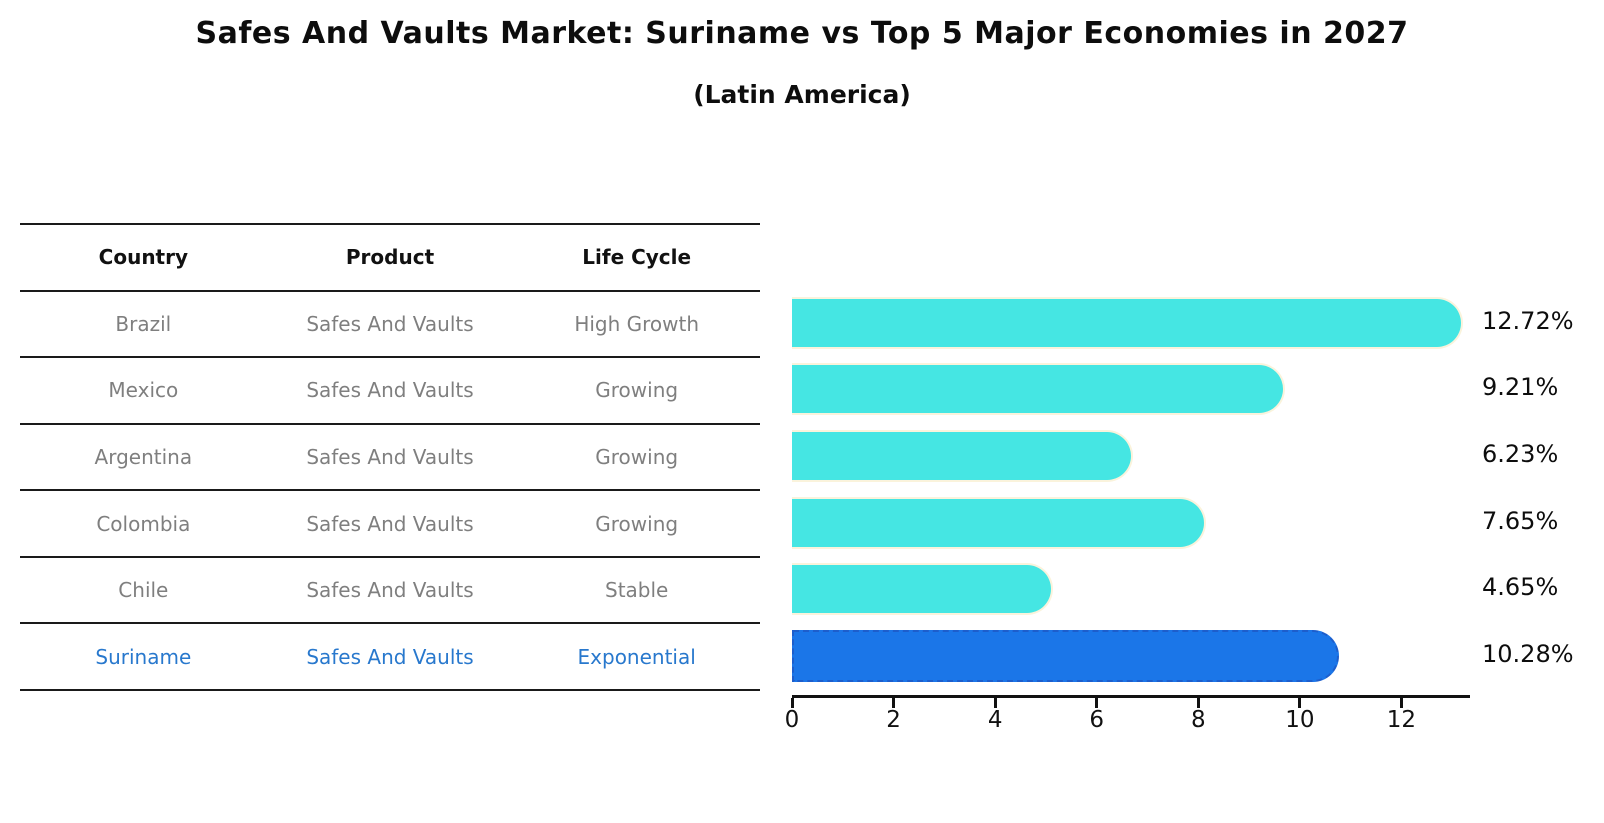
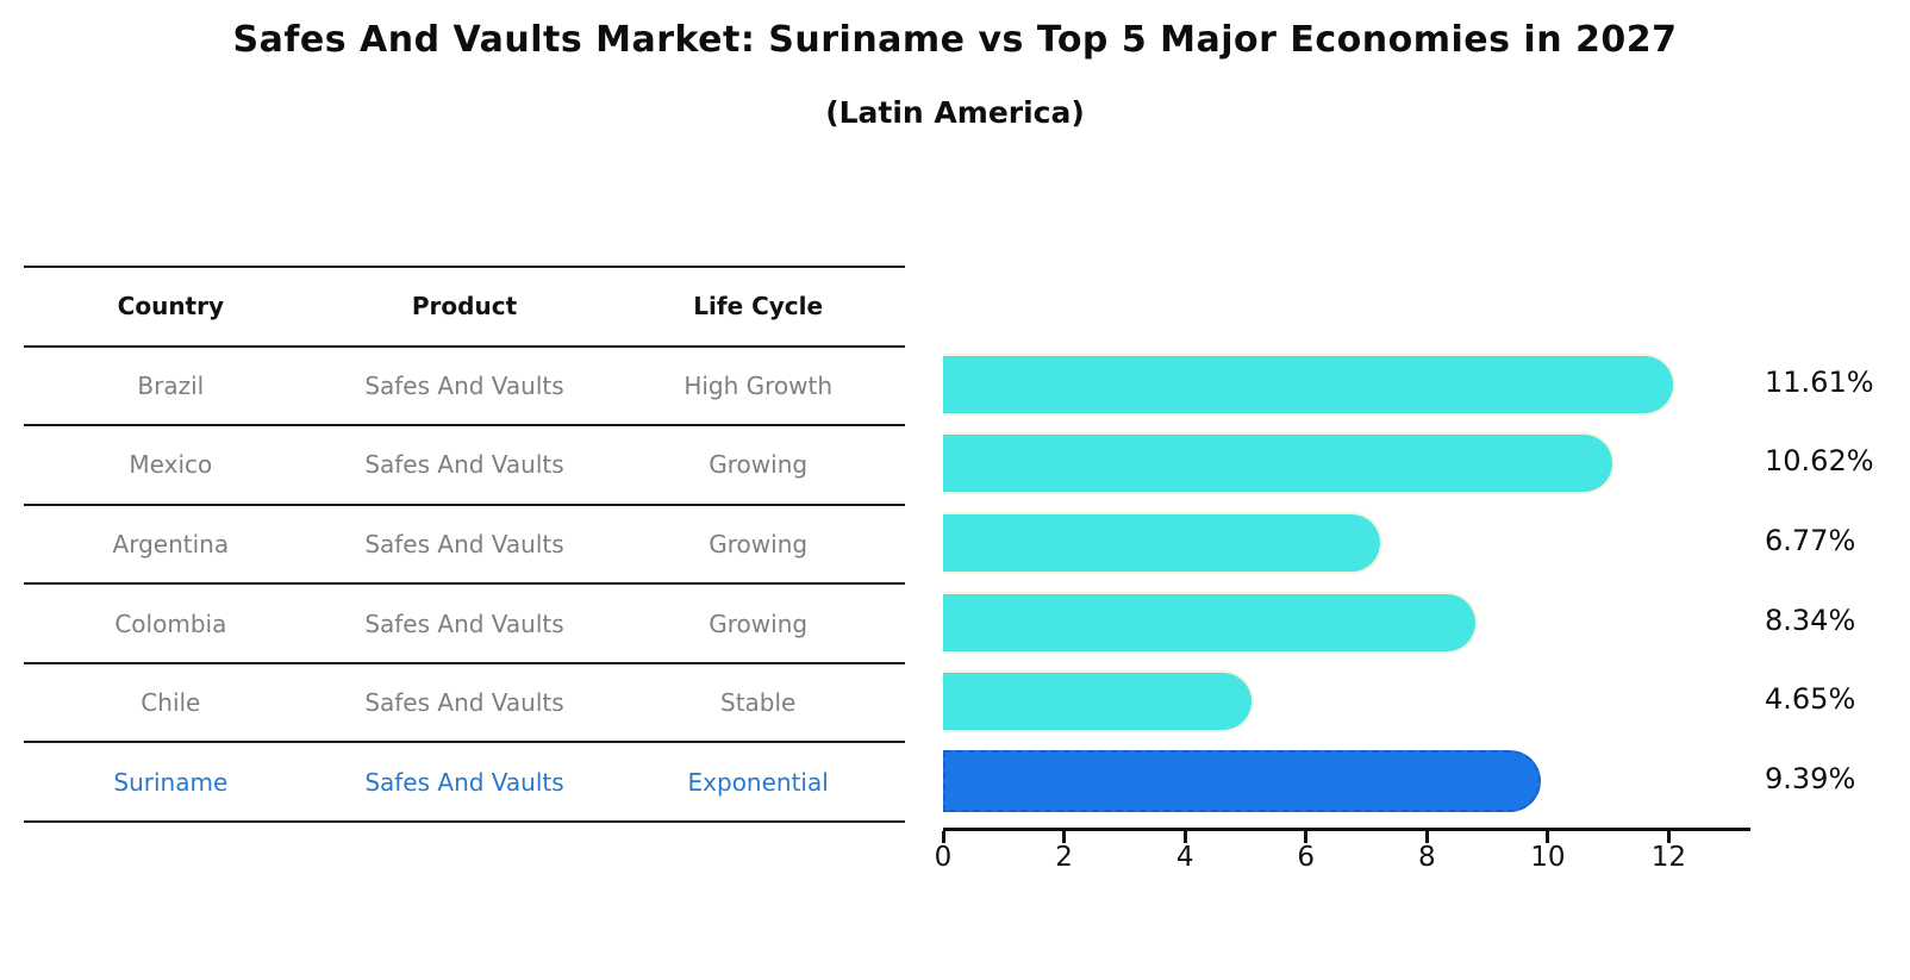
Brazil: 12.72% -> 11.61%
Mexico: 9.21% -> 10.62%
Argentina: 6.23% -> 6.77%
Colombia: 7.65% -> 8.34%
Suriname: 10.28% -> 9.39%
